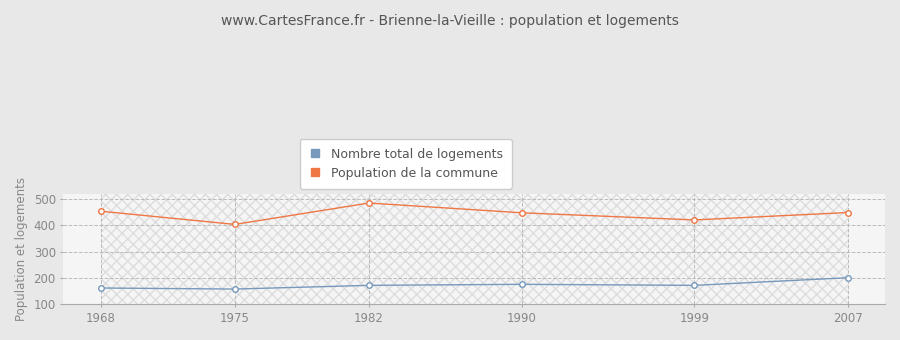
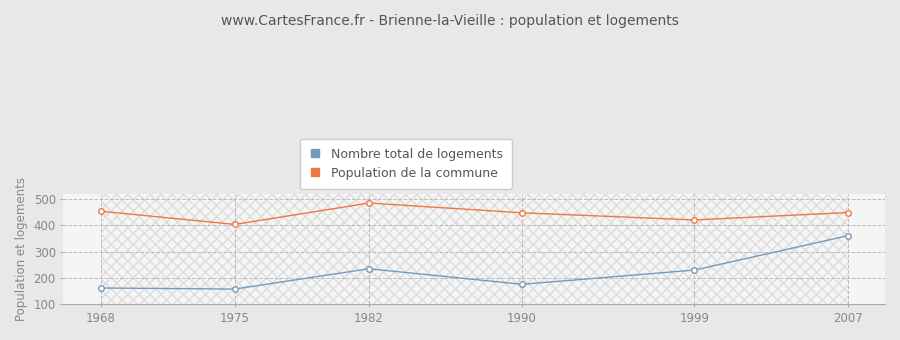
Nombre total de logements/1982: 172 -> 235
Nombre total de logements/1999: 172 -> 230
Nombre total de logements/2007: 201 -> 360
